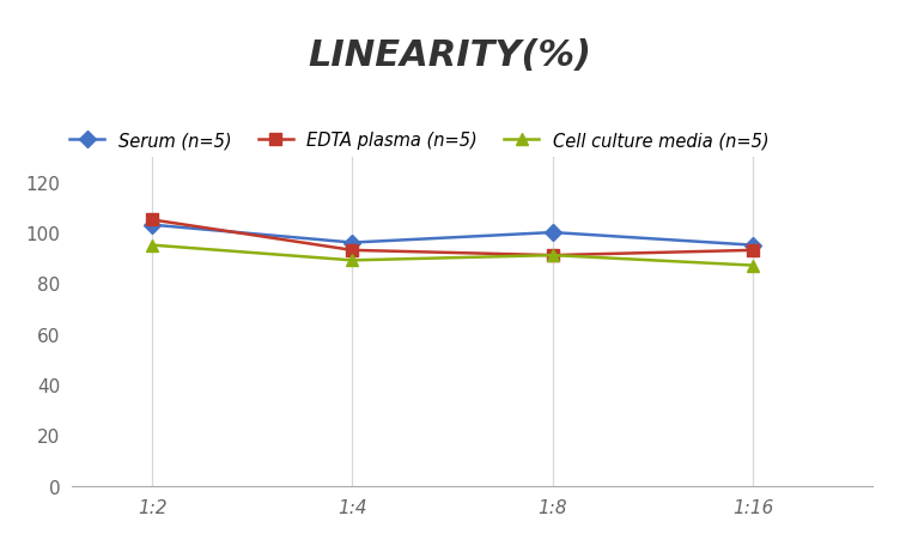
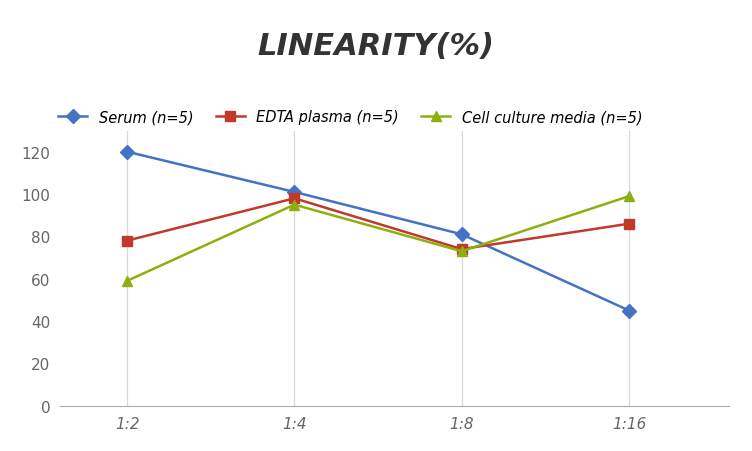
Serum (n=5)/1:2: 103 -> 120
EDTA plasma (n=5)/1:2: 105 -> 78
Cell culture media (n=5)/1:2: 95 -> 59
Serum (n=5)/1:4: 96 -> 101
EDTA plasma (n=5)/1:4: 93 -> 98
Cell culture media (n=5)/1:4: 89 -> 95
Serum (n=5)/1:8: 100 -> 81
EDTA plasma (n=5)/1:8: 91 -> 74
Cell culture media (n=5)/1:8: 91 -> 73
Serum (n=5)/1:16: 95 -> 45
EDTA plasma (n=5)/1:16: 93 -> 86
Cell culture media (n=5)/1:16: 87 -> 99
